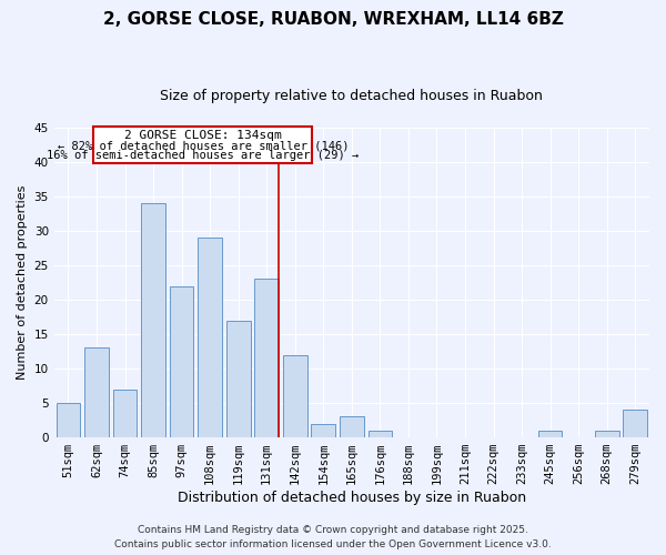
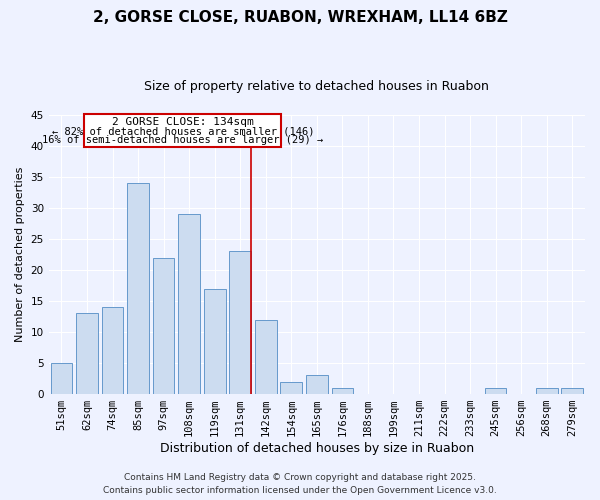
74sqm: 7 -> 14
279sqm: 4 -> 1
